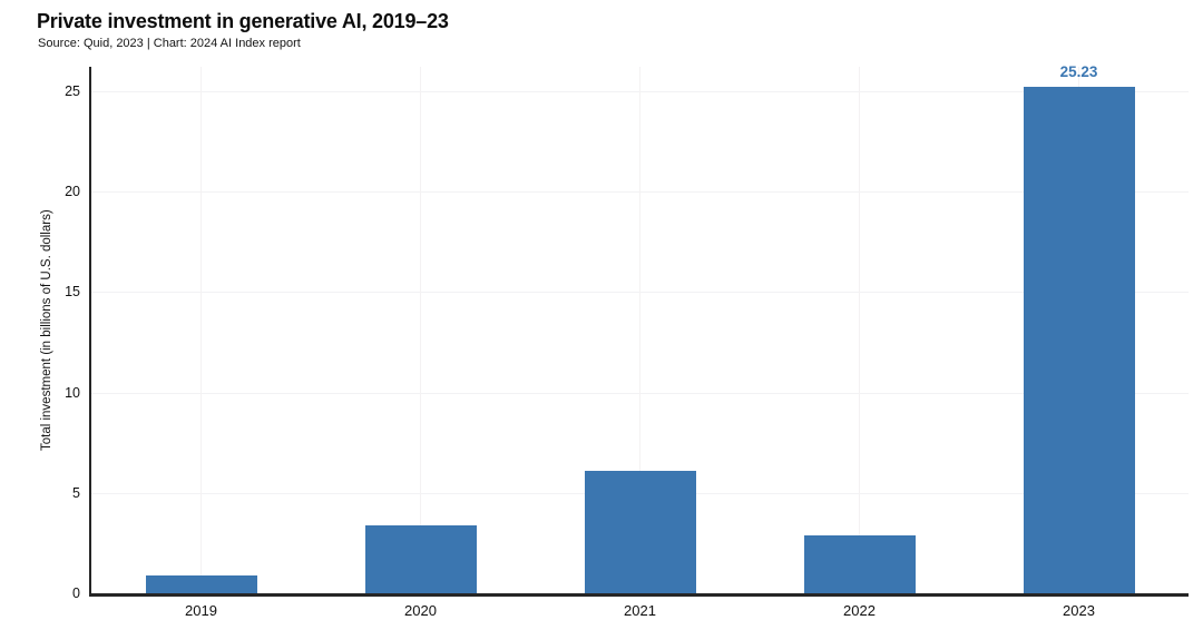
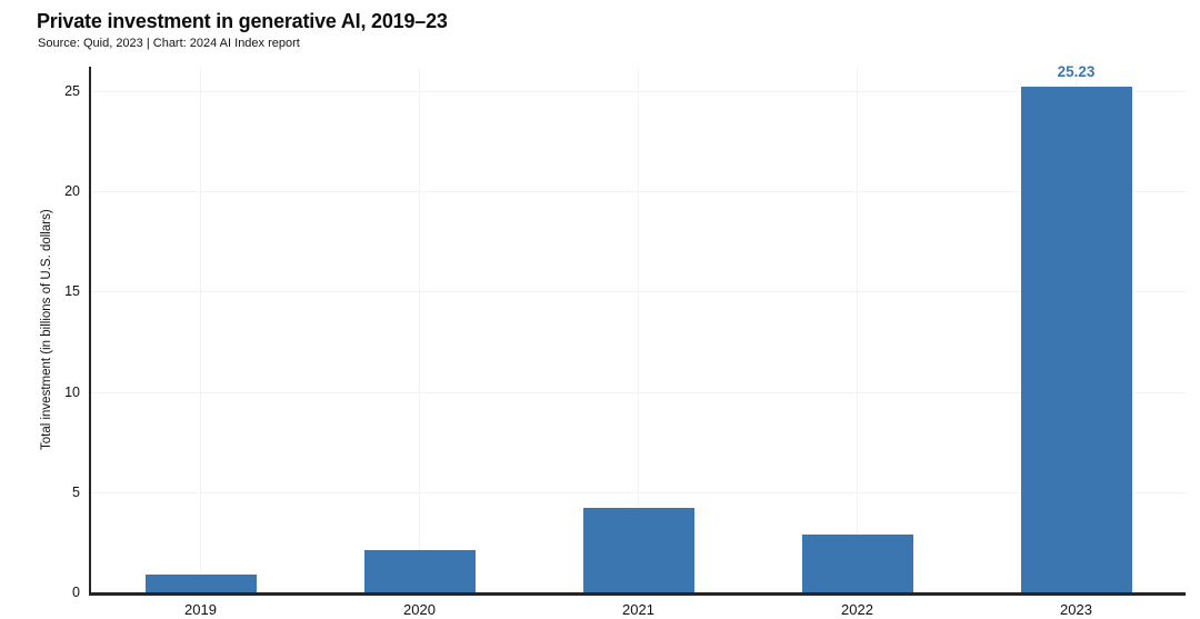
2020: 3.4 -> 2.1
2021: 6.1 -> 4.2
